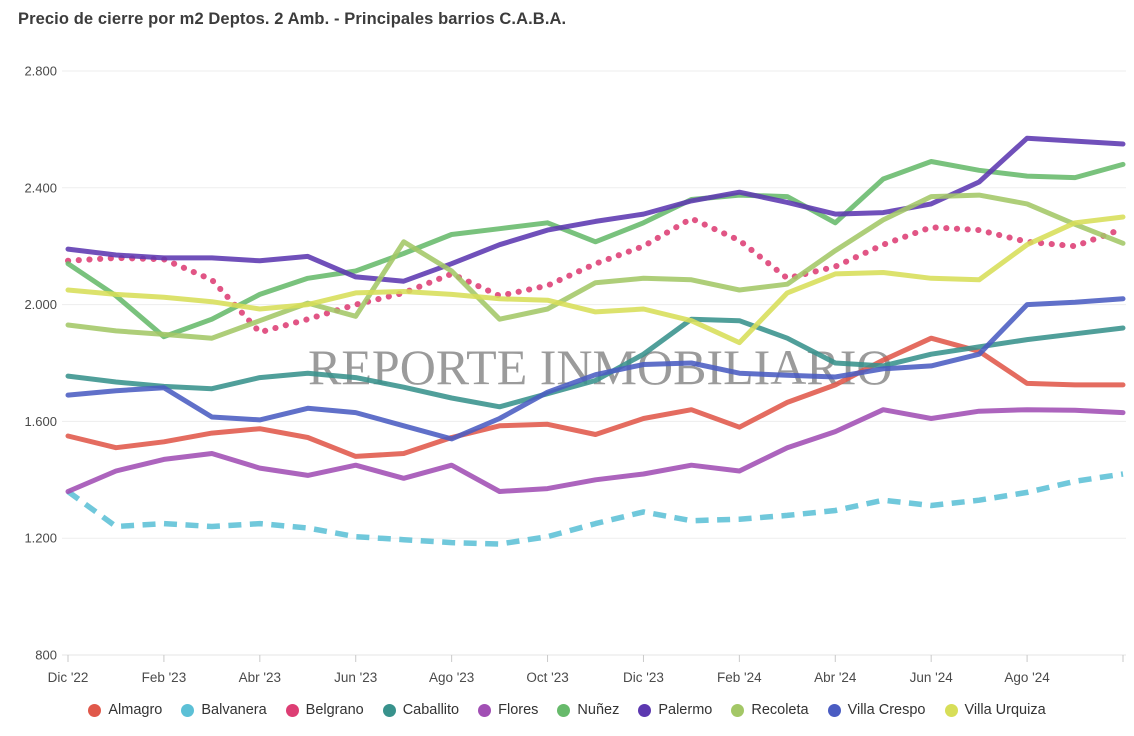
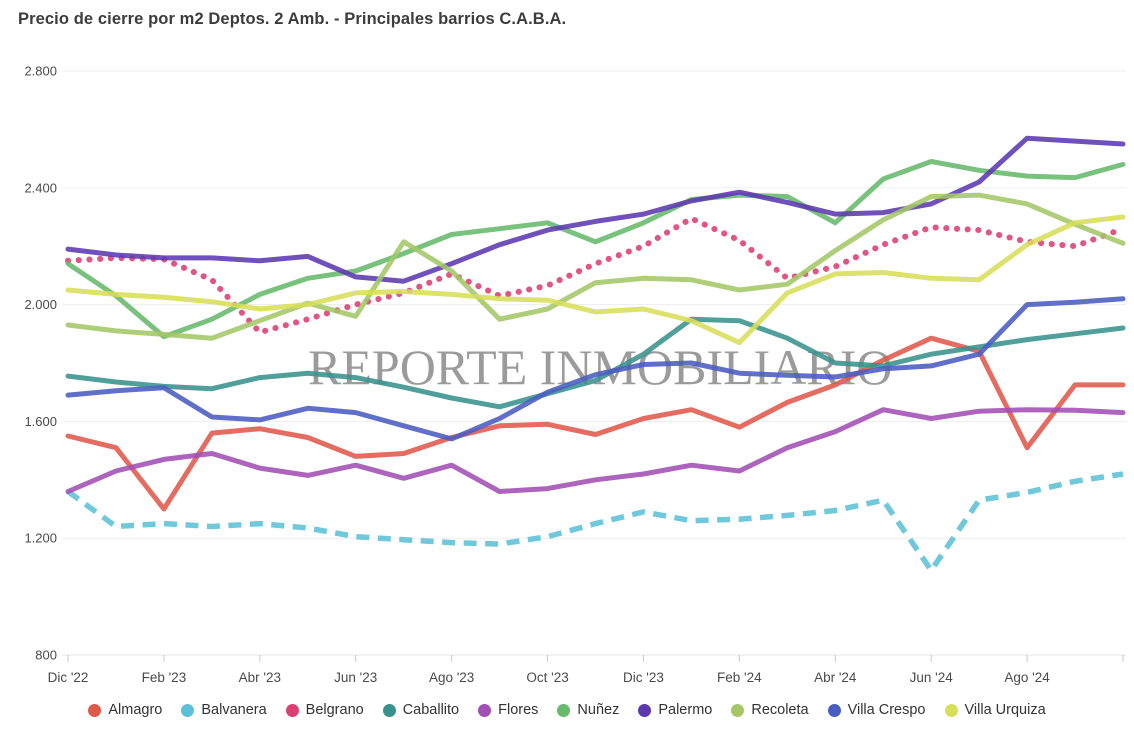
Almagro/Feb '23: 1530 -> 1300
Balvanera/Jun '24: 1310 -> 1090
Almagro/Ago '24: 1730 -> 1510
